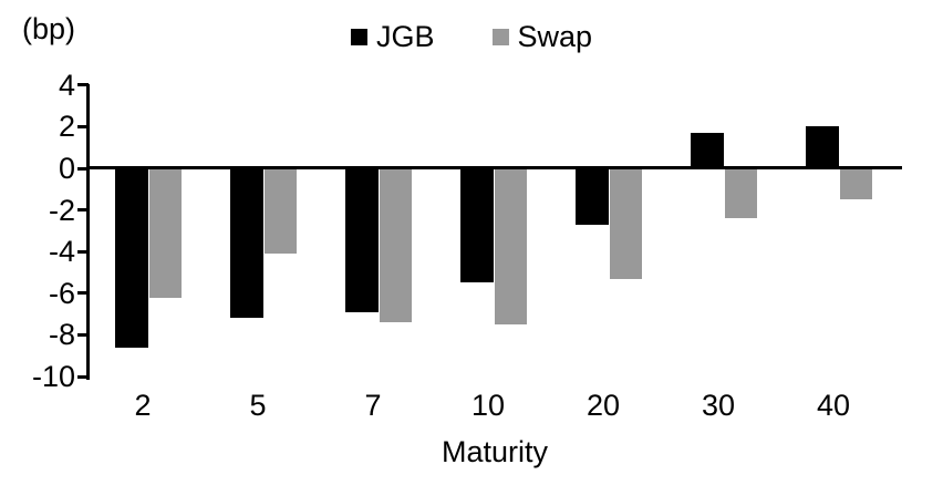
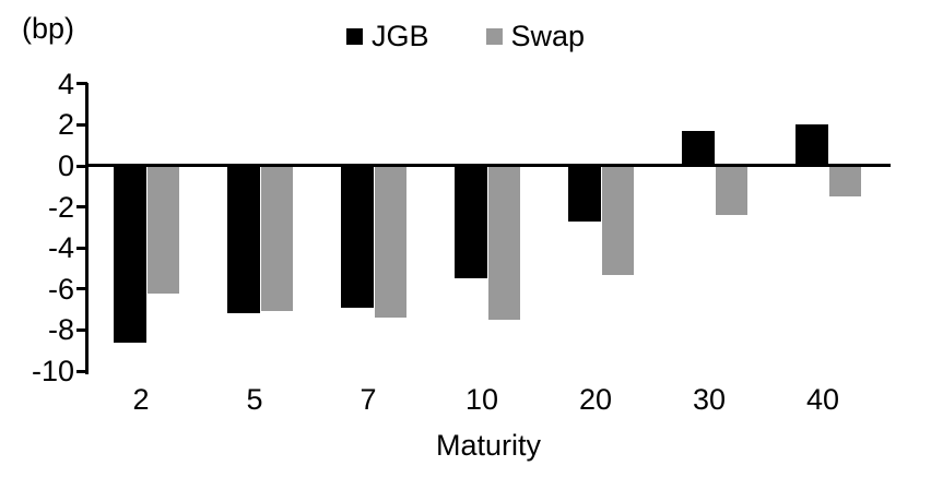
Swap/5: -4.1 -> -7.1
